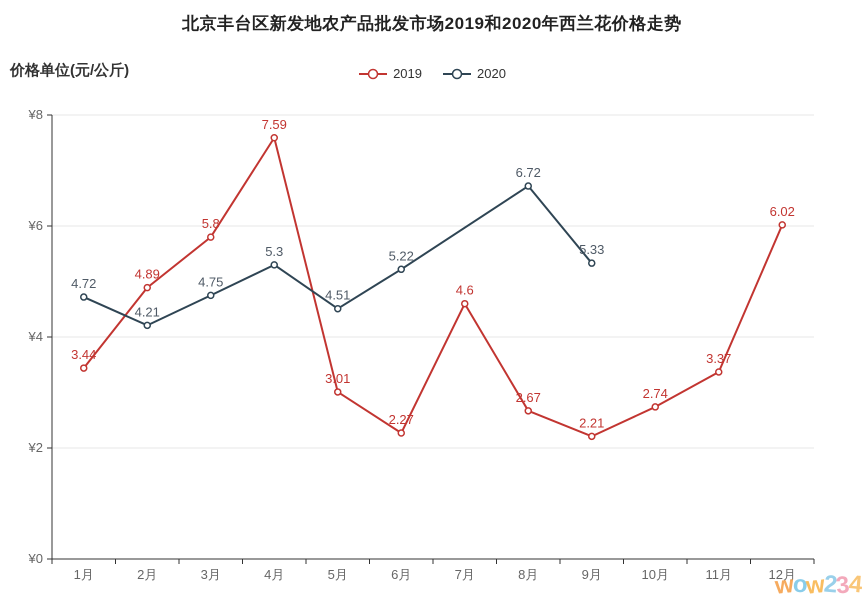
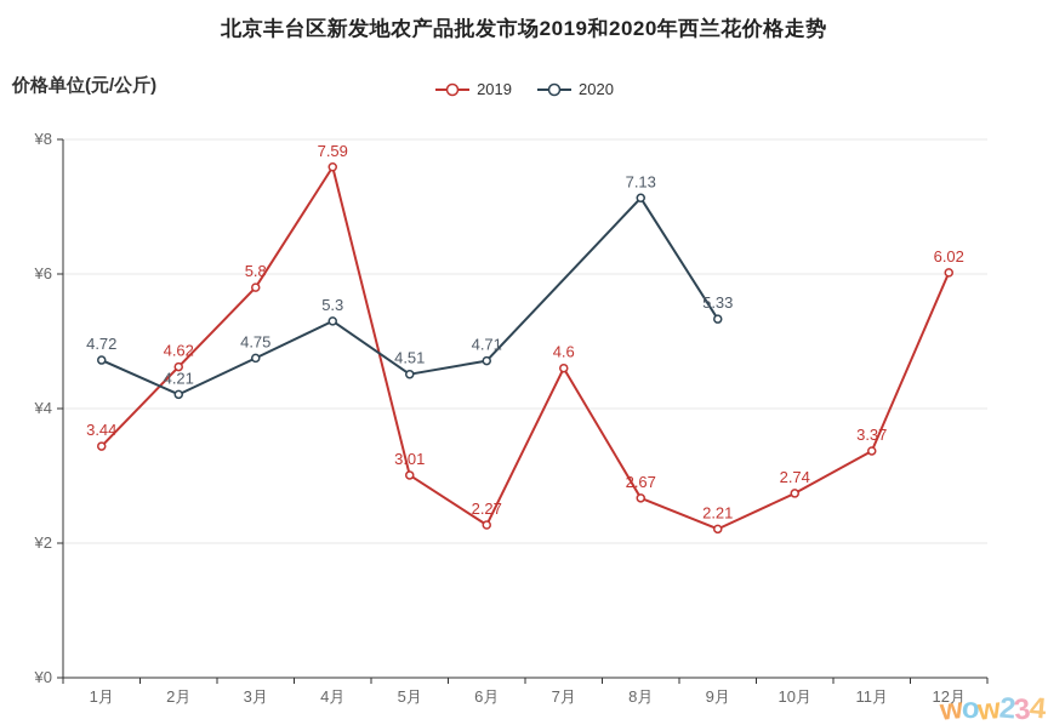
2019/2月: 4.89 -> 4.62
2020/6月: 5.22 -> 4.71
2020/8月: 6.72 -> 7.13
